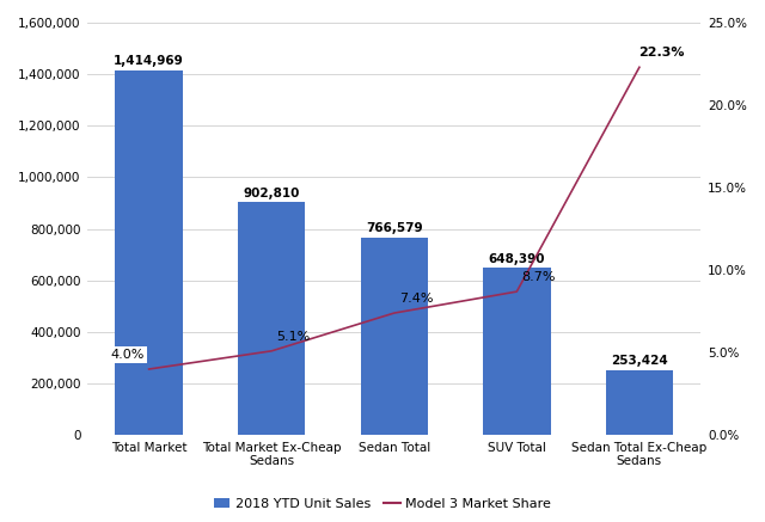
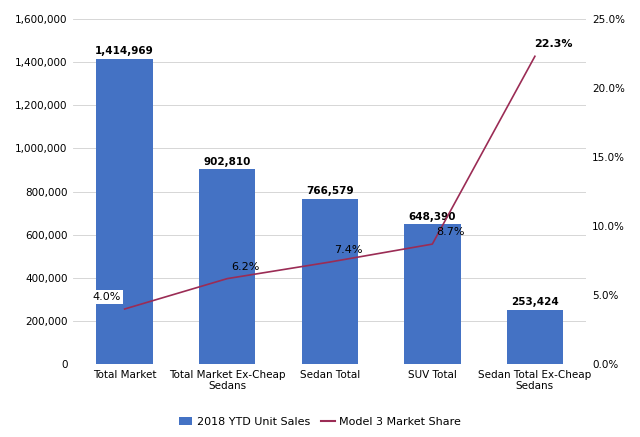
Model 3 Market Share/Total Market Ex-Cheap Sedans: 5.1% -> 6.2%
